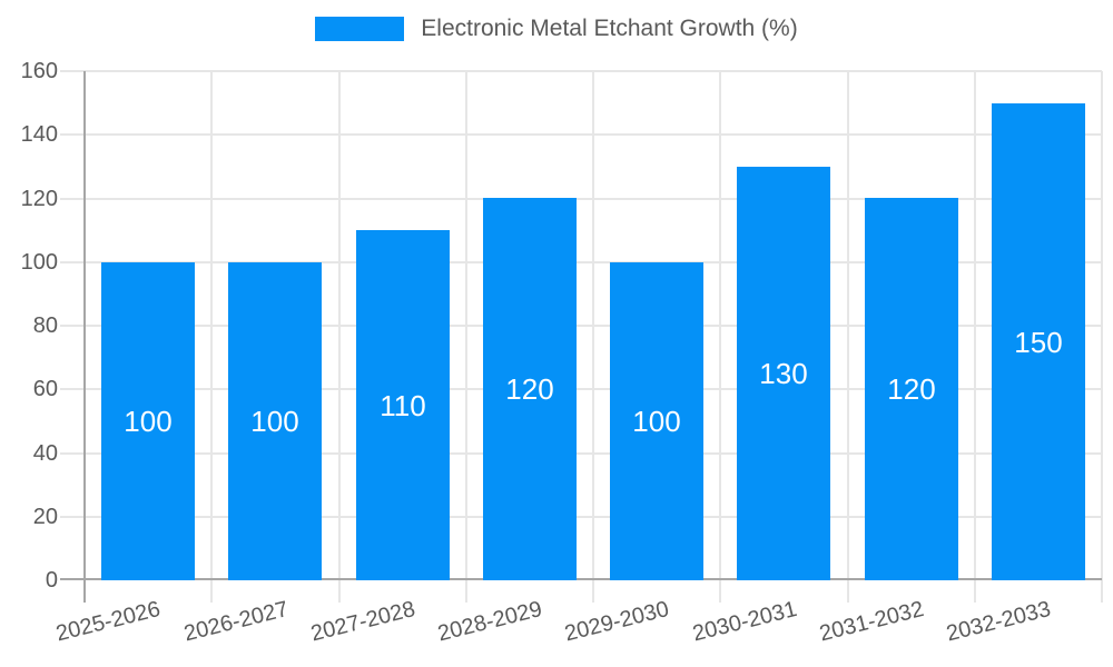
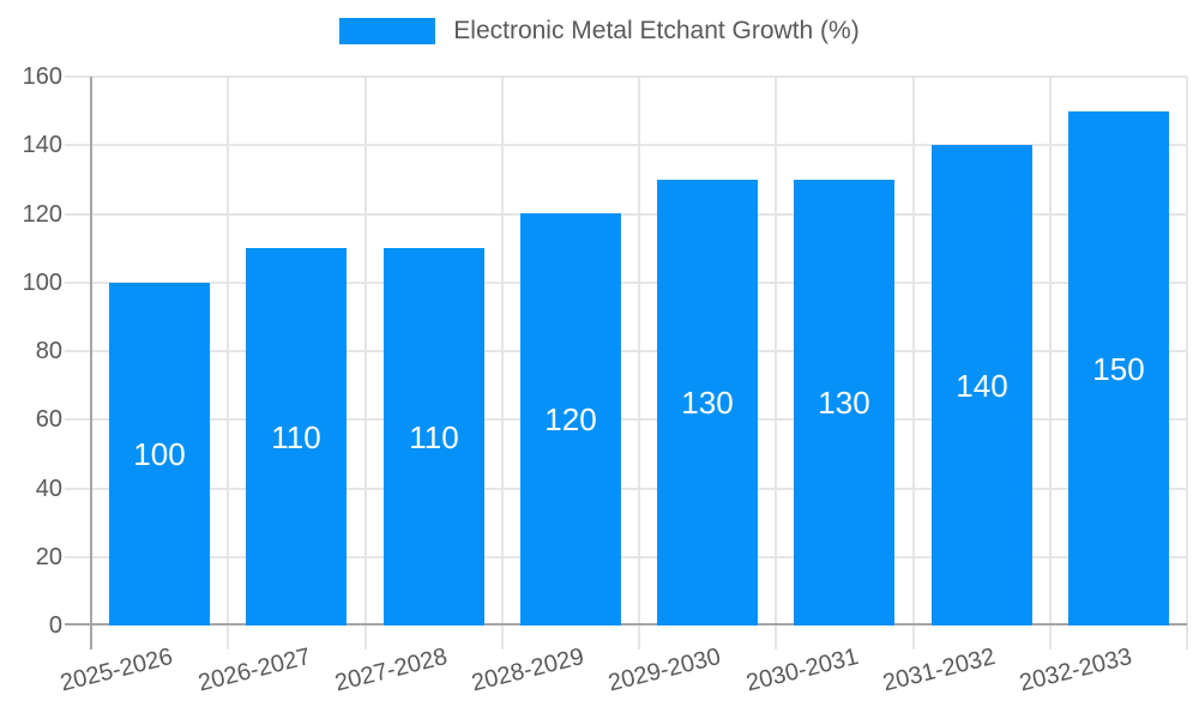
2026-2027: 100 -> 110
2029-2030: 100 -> 130
2031-2032: 120 -> 140
